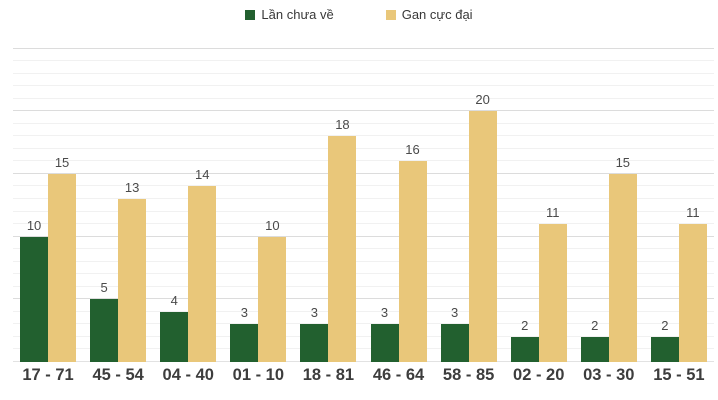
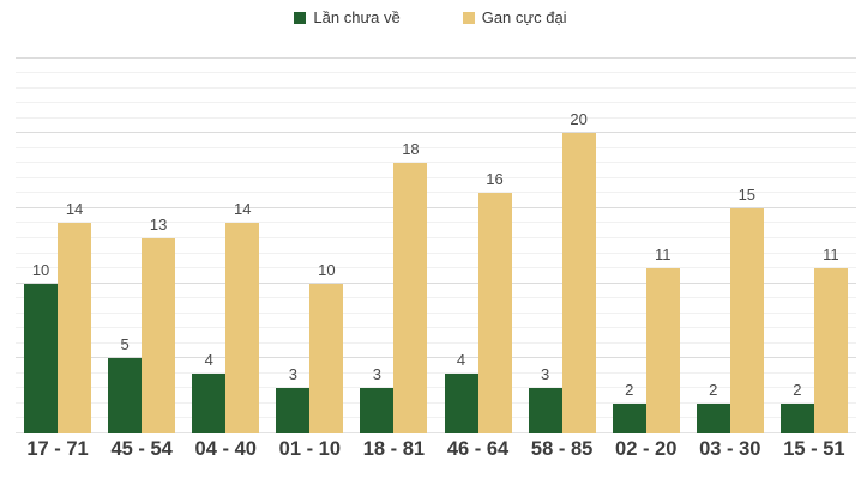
Gan cực đại/17 - 71: 15 -> 14
Lần chưa về/46 - 64: 3 -> 4
